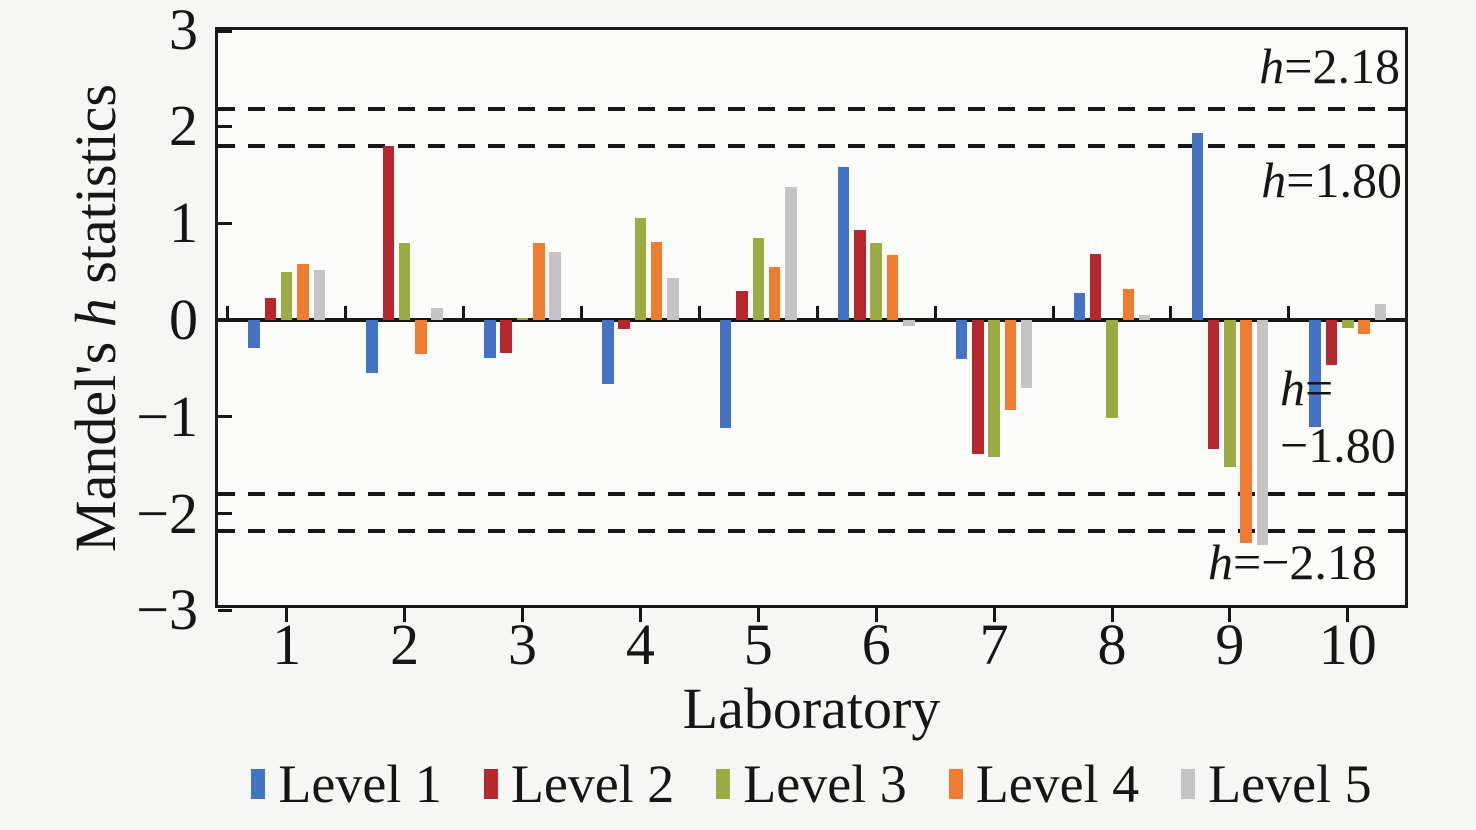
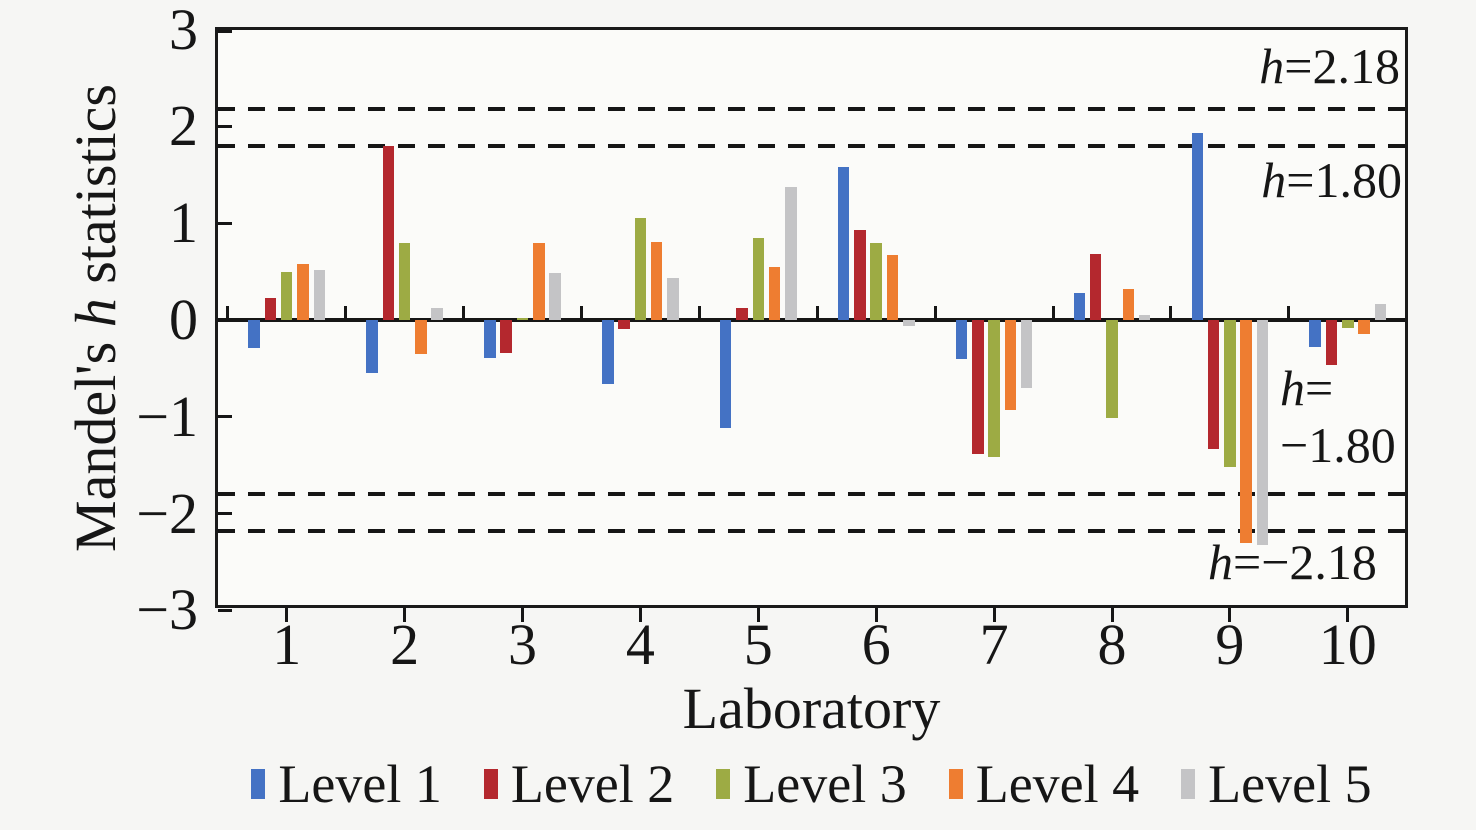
Level 5/3: 0.7 -> 0.5
Level 2/5: 0.3 -> 0.1
Level 1/10: -1.1 -> -0.3
